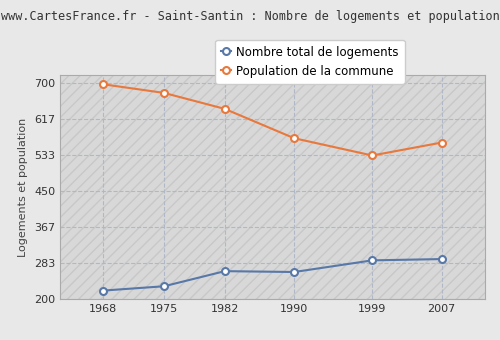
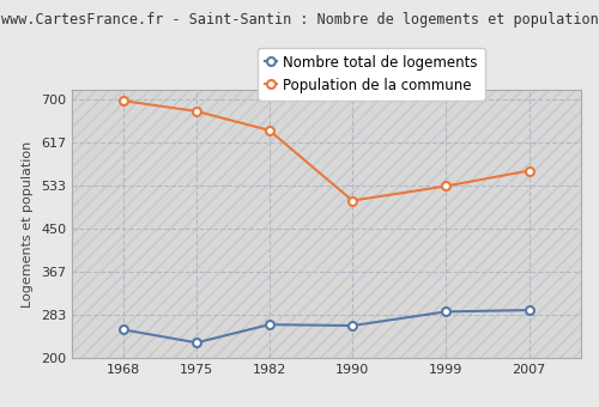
Nombre total de logements/1968: 220 -> 255
Population de la commune/1990: 573 -> 505
